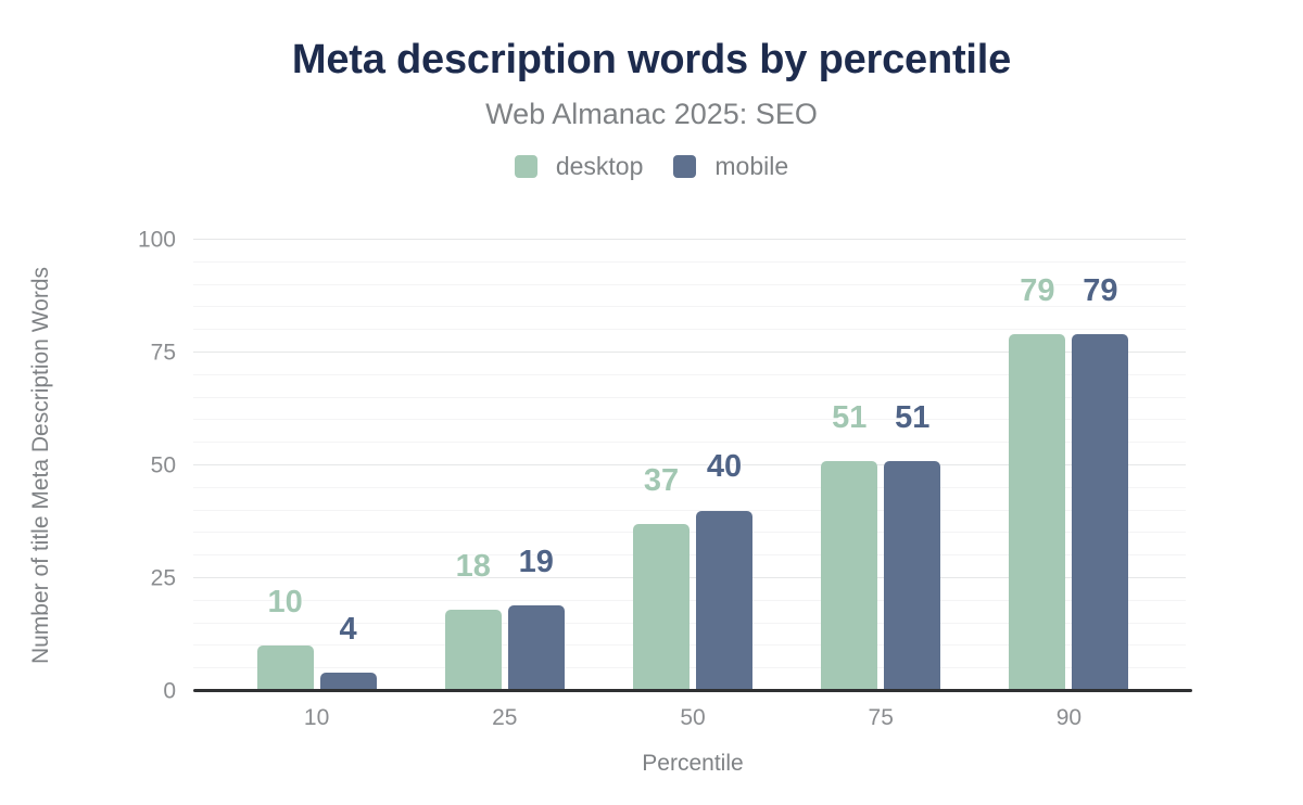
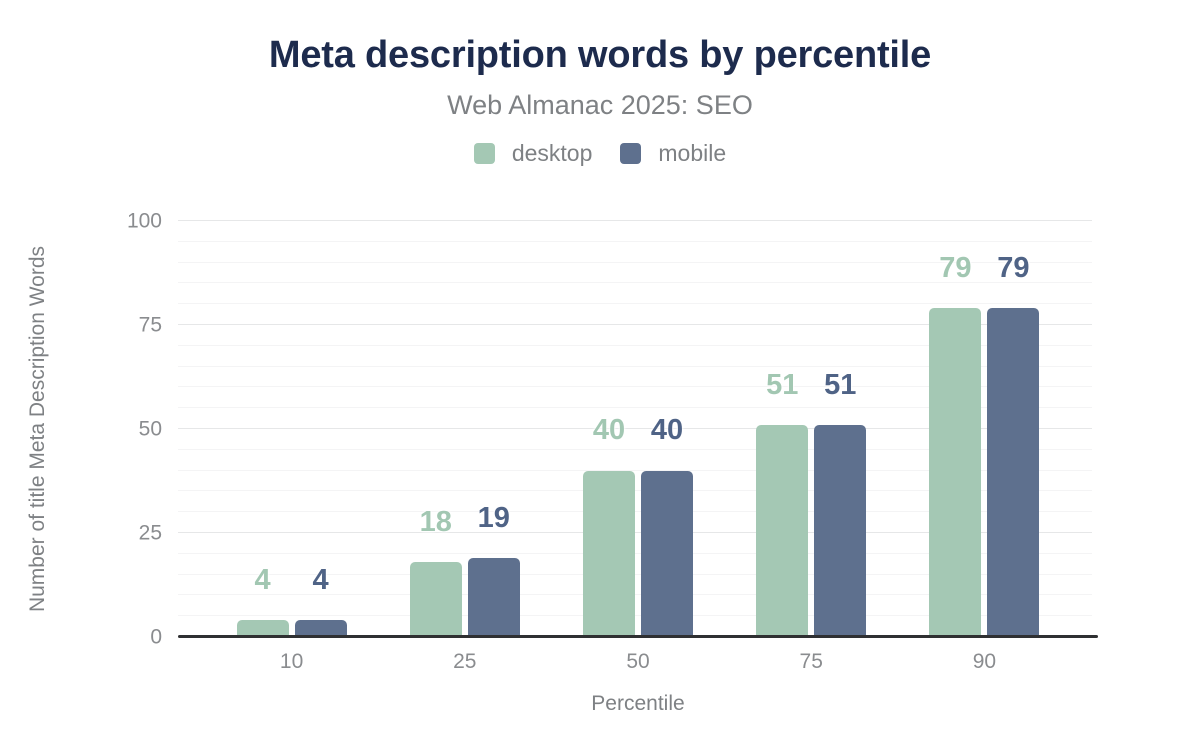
desktop/10: 10 -> 4
desktop/50: 37 -> 40
